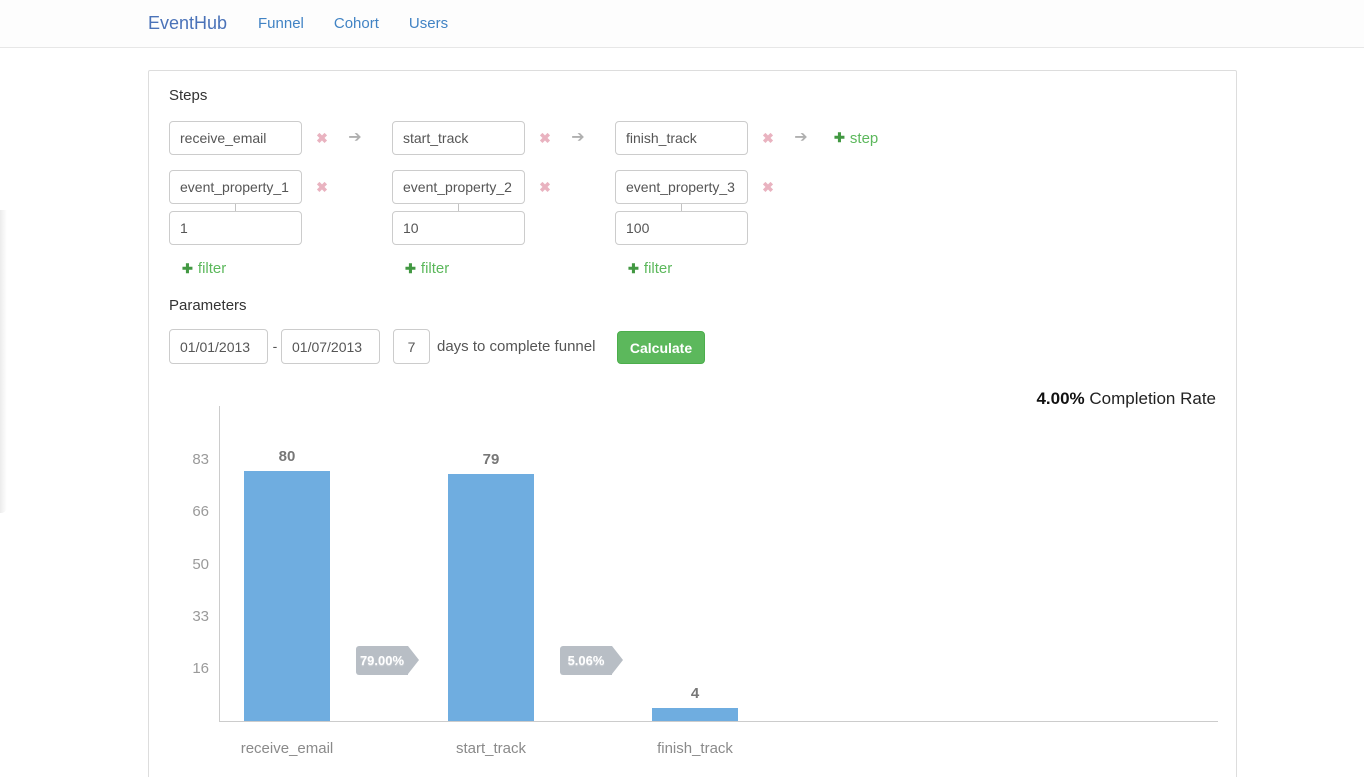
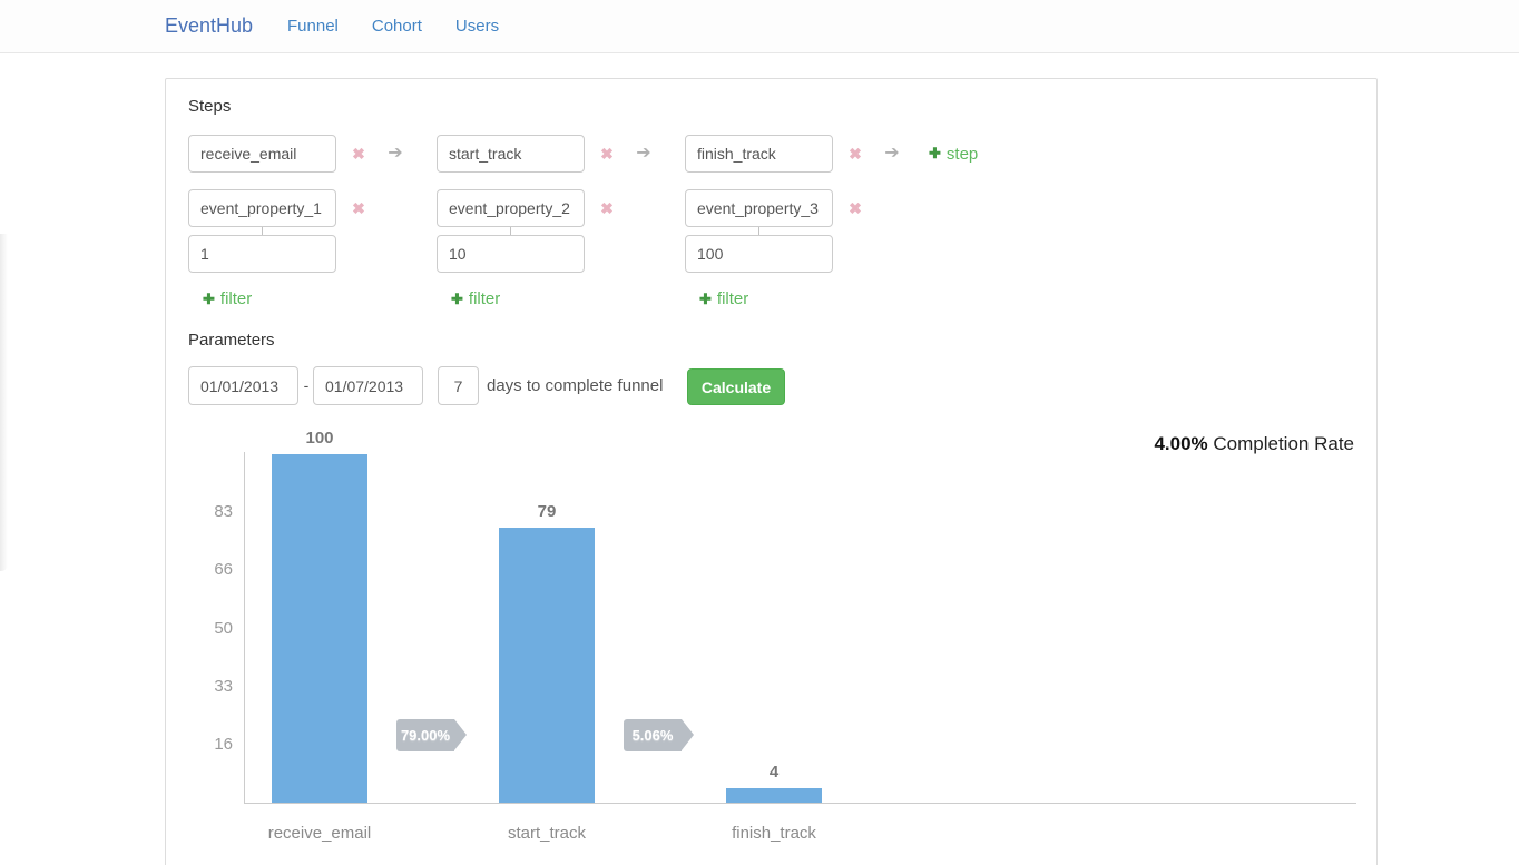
receive_email: 80 -> 100
